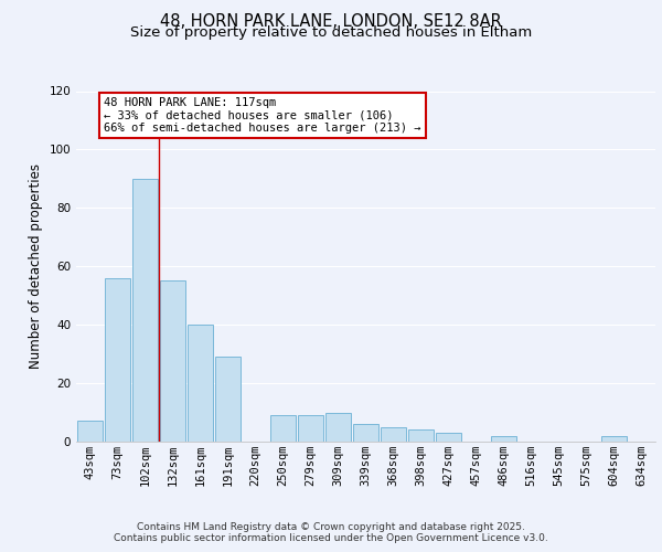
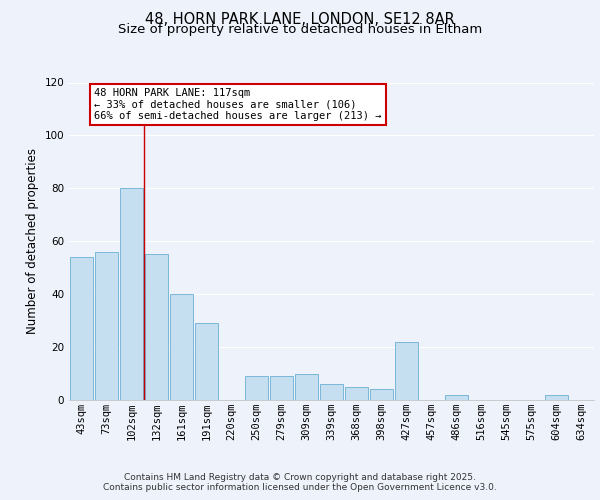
43sqm: 7 -> 54
102sqm: 90 -> 80
427sqm: 3 -> 22
